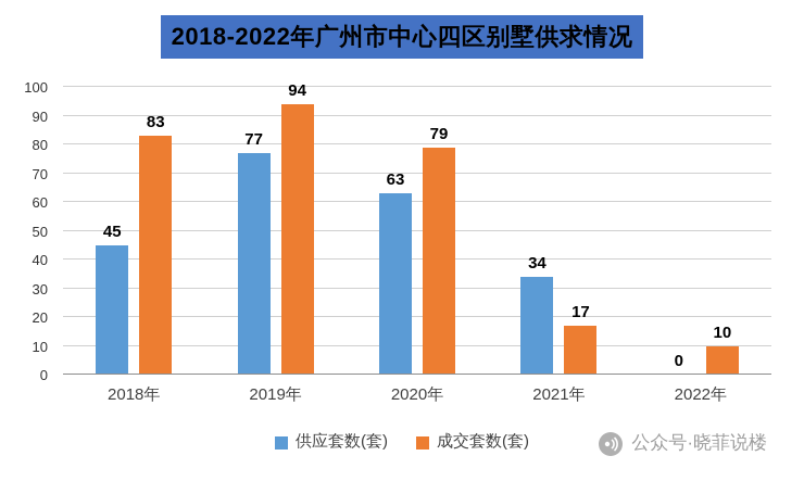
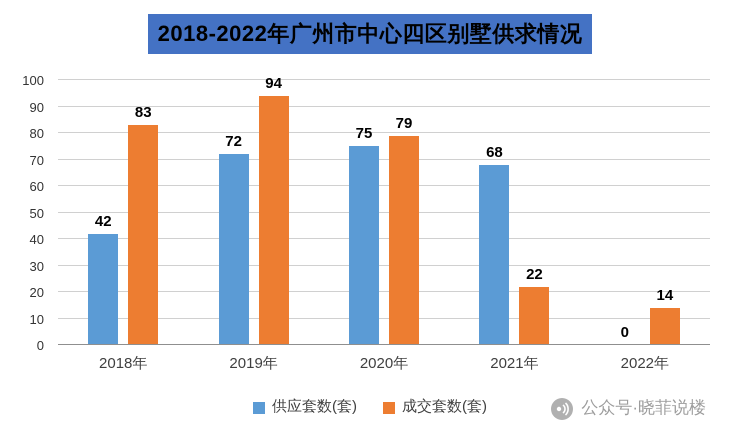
供应套数(套)/2018年: 45 -> 42
供应套数(套)/2019年: 77 -> 72
供应套数(套)/2020年: 63 -> 75
供应套数(套)/2021年: 34 -> 68
成交套数(套)/2021年: 17 -> 22
成交套数(套)/2022年: 10 -> 14
